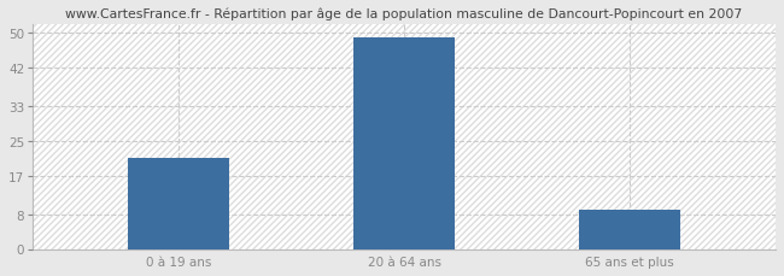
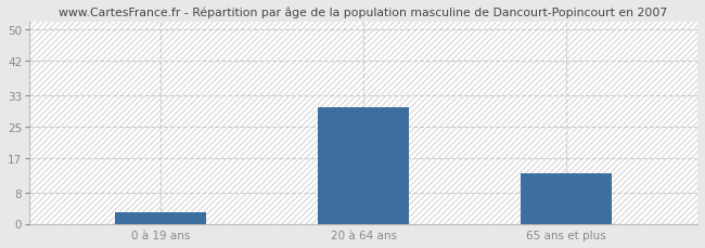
0 à 19 ans: 21 -> 3
20 à 64 ans: 49 -> 30
65 ans et plus: 9 -> 13
